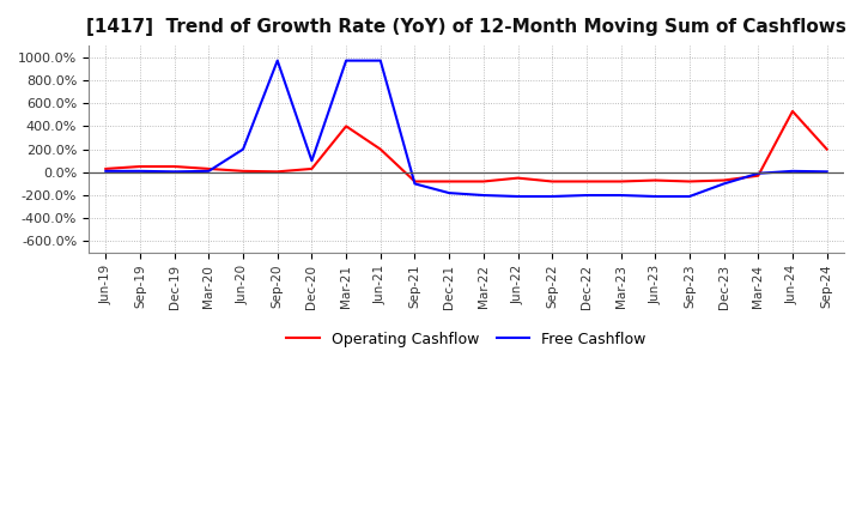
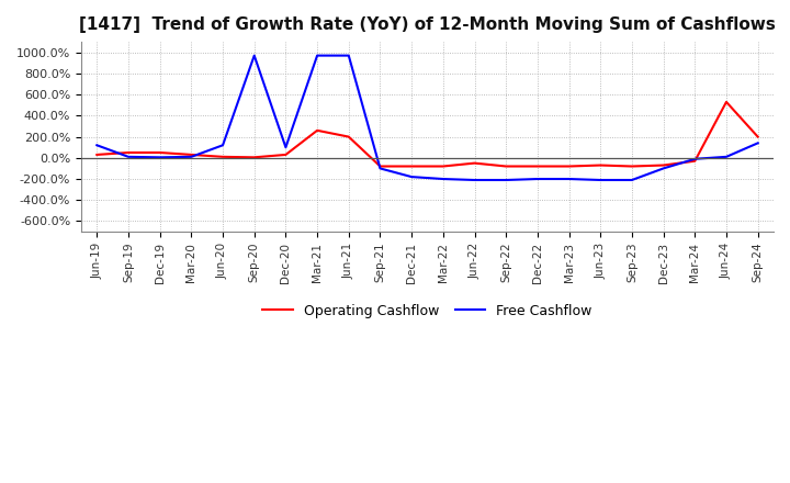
Free Cashflow/Jun-19: 10% -> 120%
Free Cashflow/Jun-20: 200% -> 120%
Operating Cashflow/Mar-21: 400% -> 260%
Free Cashflow/Sep-24: 0% -> 140%
